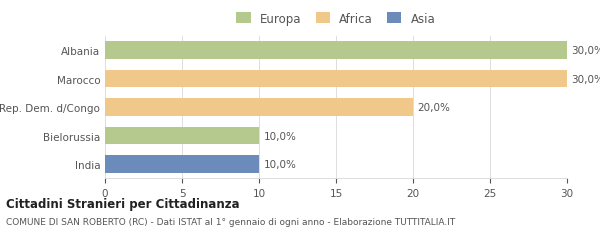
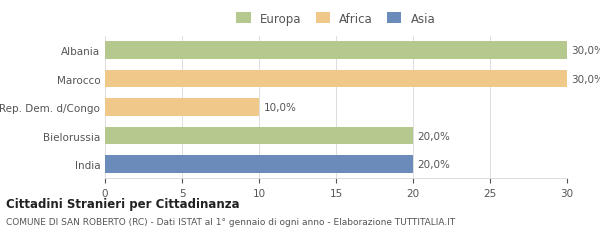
Rep. Dem. d/Congo: 20,0% -> 10,0%
Bielorussia: 10,0% -> 20,0%
India: 10,0% -> 20,0%
